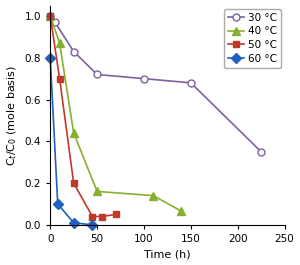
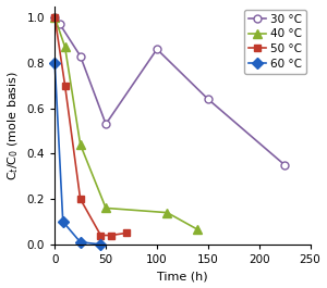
30 °C/50: 0.72 -> 0.53
30 °C/100: 0.70 -> 0.86
30 °C/150: 0.68 -> 0.64
